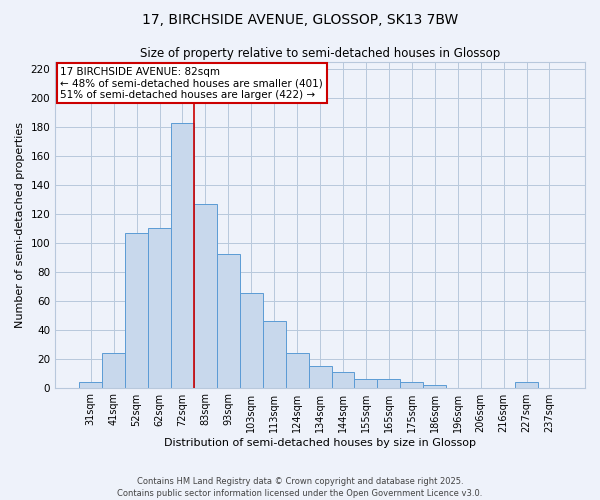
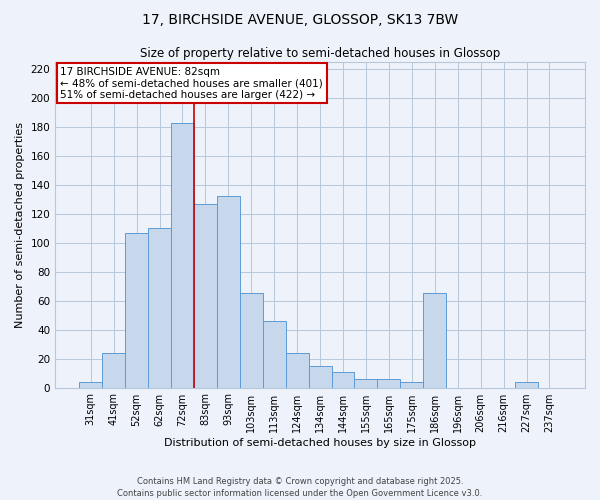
93sqm: 92 -> 132
186sqm: 2 -> 65
